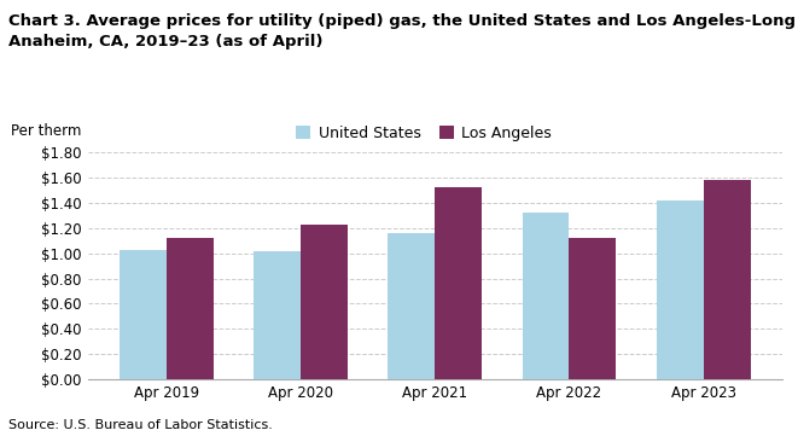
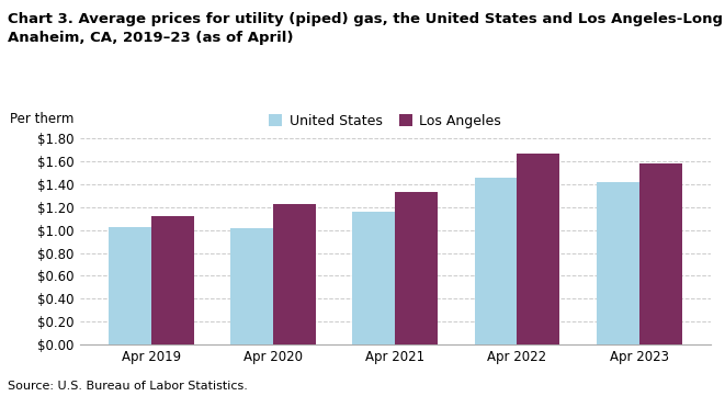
Los Angeles/Apr 2021: $1.53 -> $1.33
United States/Apr 2022: $1.32 -> $1.46
Los Angeles/Apr 2022: $1.12 -> $1.67
